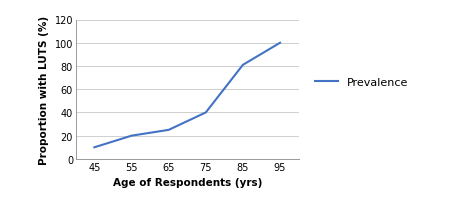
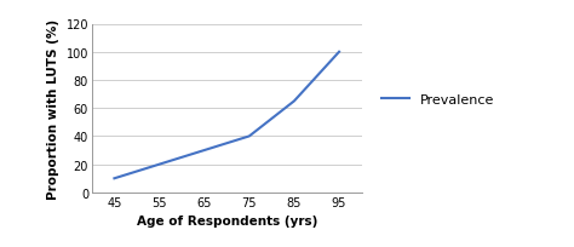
65: 25 -> 30
85: 81 -> 65
